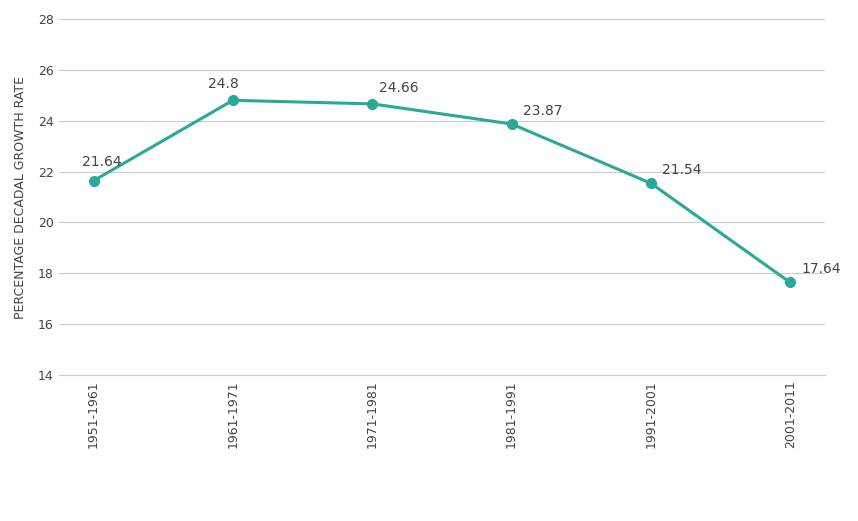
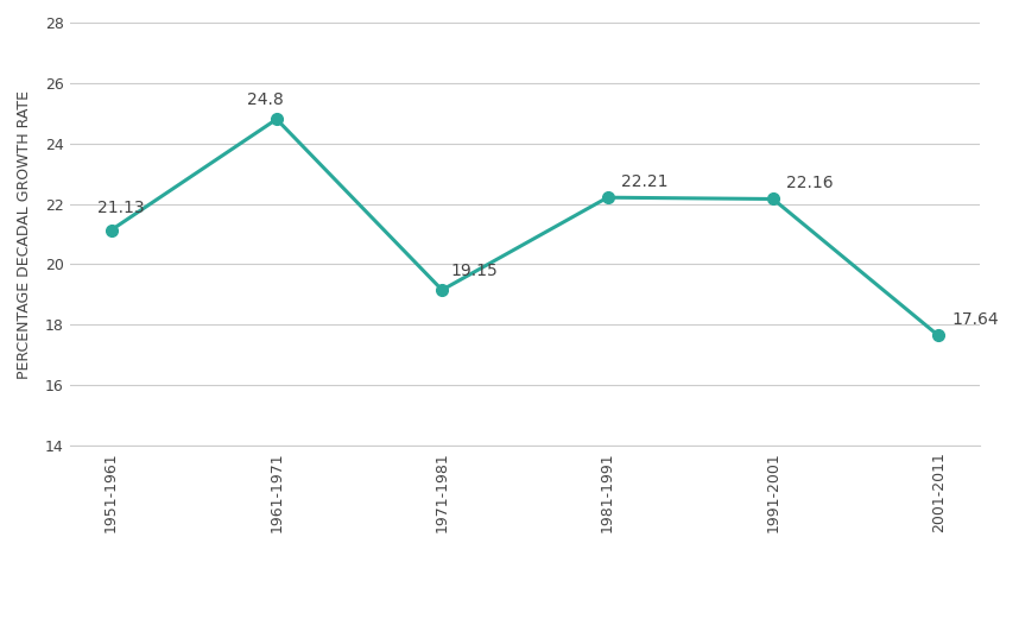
1951-1961: 21.64 -> 21.13
1971-1981: 24.66 -> 19.15
1981-1991: 23.87 -> 22.21
1991-2001: 21.54 -> 22.16
